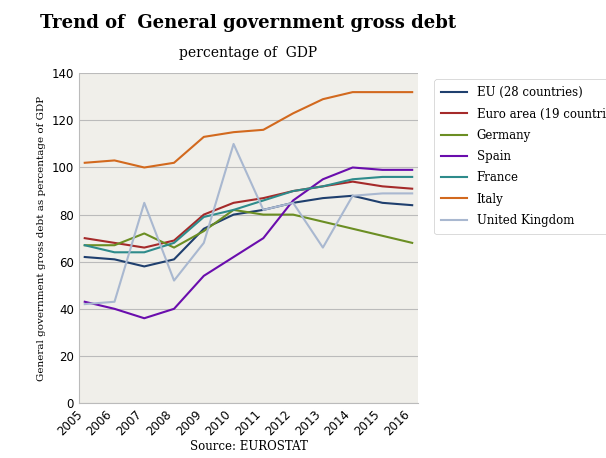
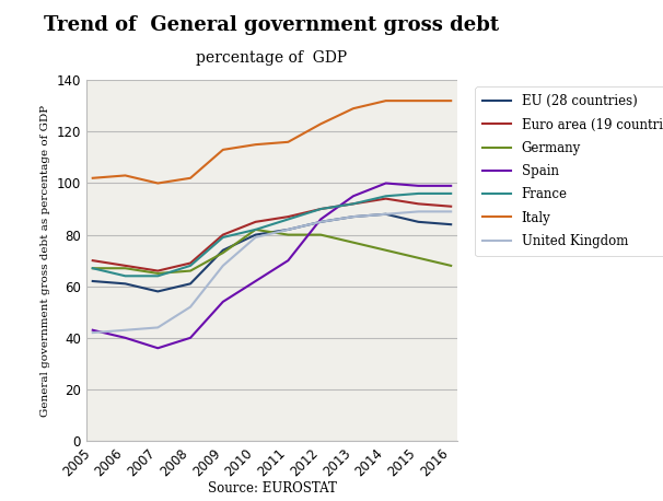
Germany/2007: 72 -> 65
United Kingdom/2007: 85 -> 44
United Kingdom/2010: 110 -> 79
United Kingdom/2013: 66 -> 87
